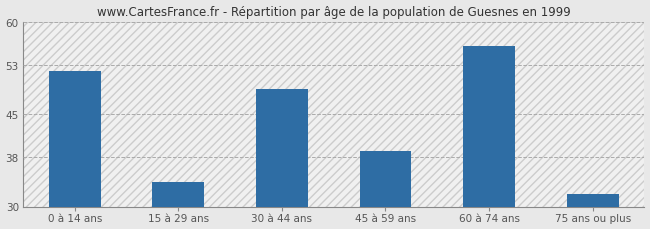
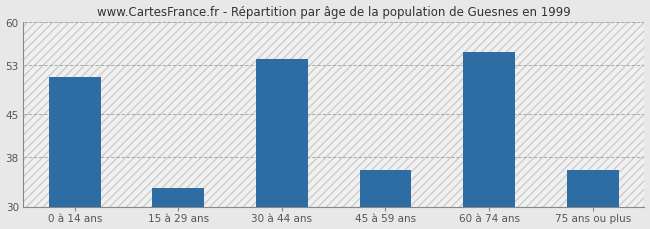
0 à 14 ans: 52 -> 51
15 à 29 ans: 34 -> 33
30 à 44 ans: 49 -> 54
45 à 59 ans: 39 -> 36
60 à 74 ans: 56 -> 55
75 ans ou plus: 32 -> 36
